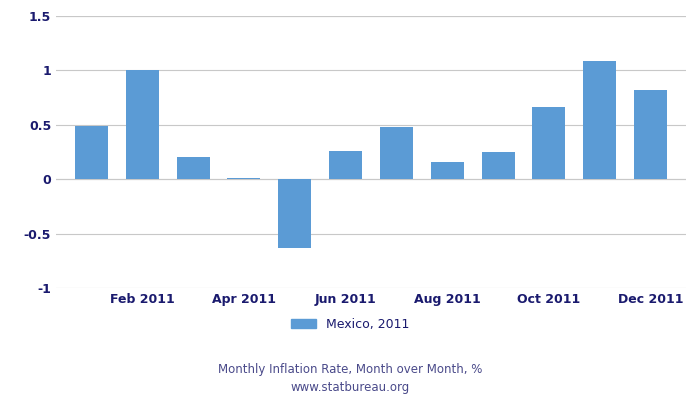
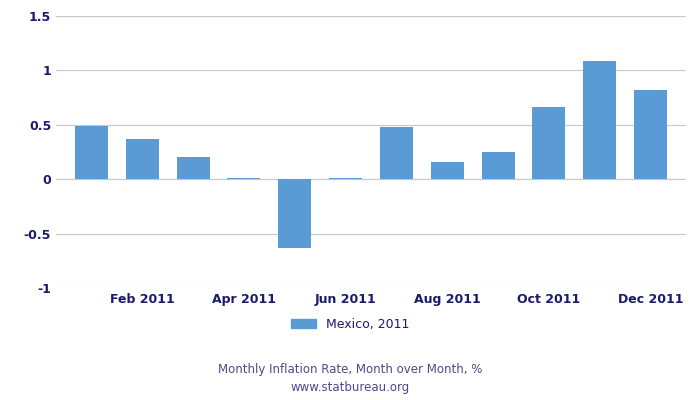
Feb 2011: 1.00 -> 0.37
Jun 2011: 0.26 -> 0.01
